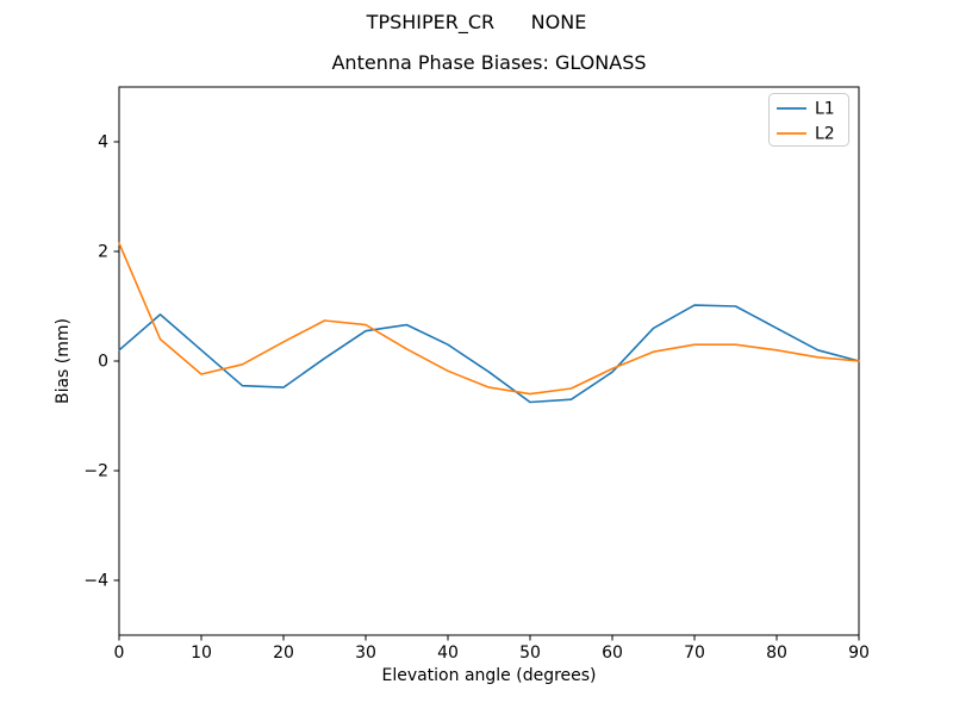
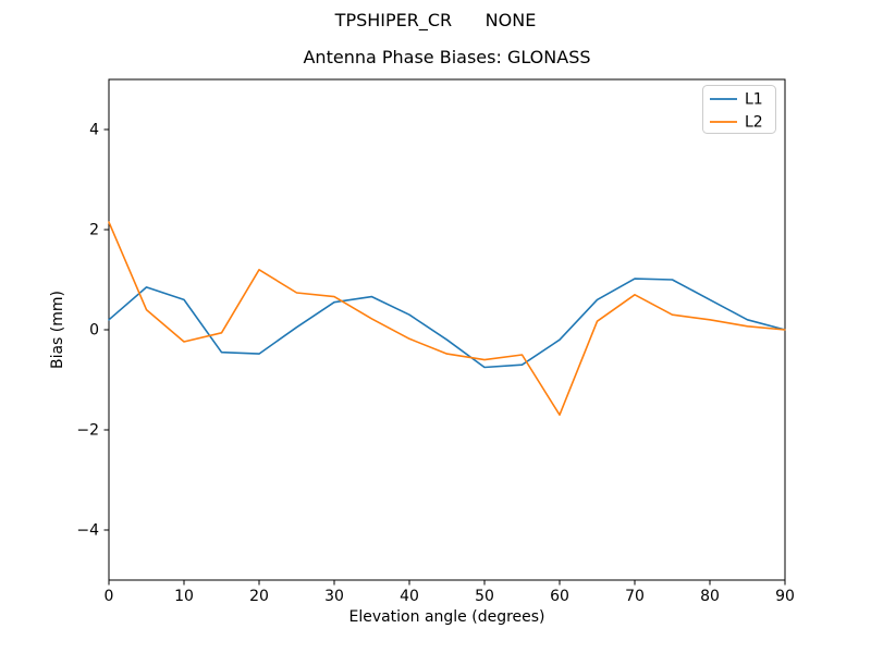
L1/10: 0.2 -> 0.6
L2/20: 0.3 -> 1.2
L2/60: -0.1 -> -1.7
L2/70: 0.3 -> 0.7
